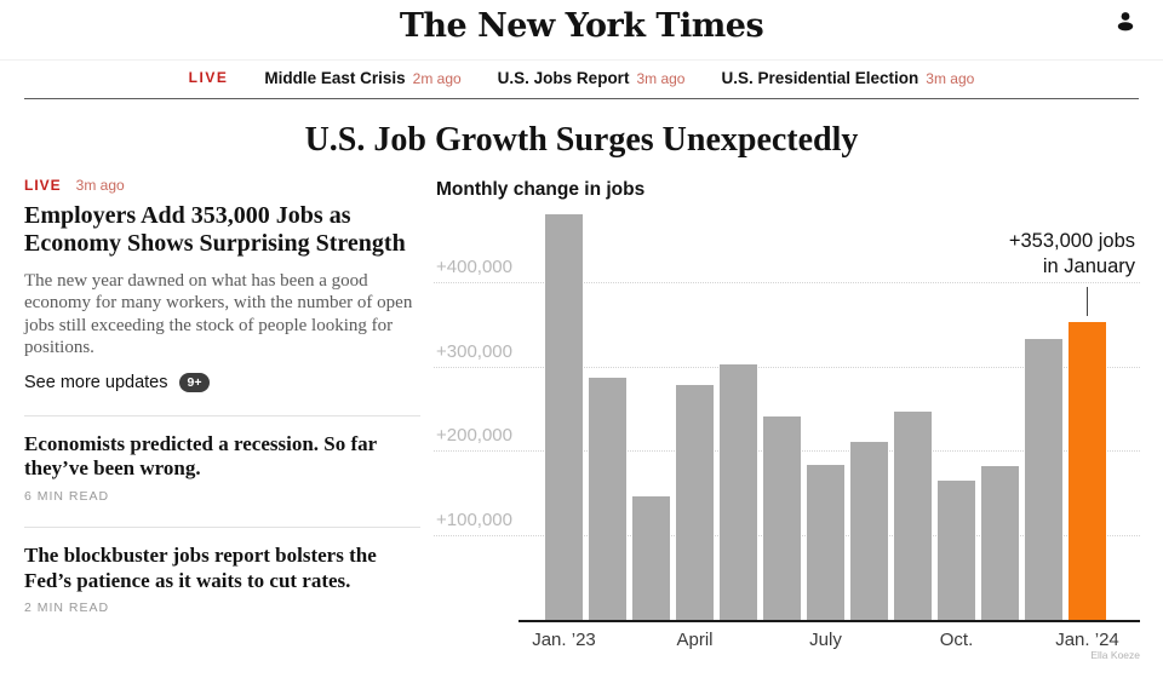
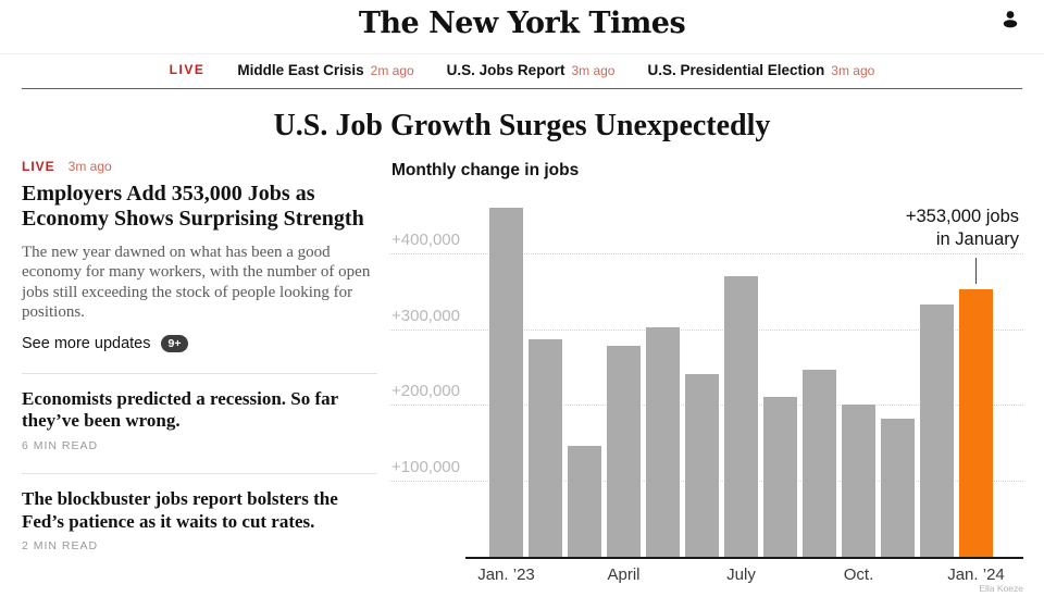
Jan. ’23: 480000 -> 460000
July: 180000 -> 370000
Oct.: 160000 -> 200000
